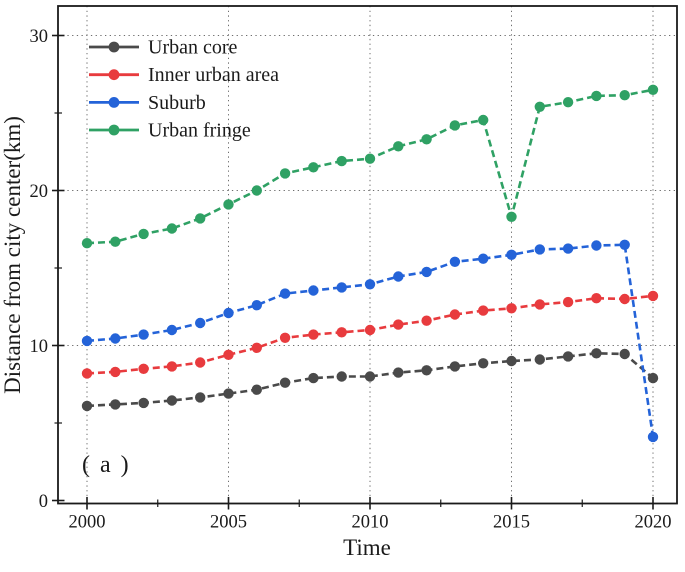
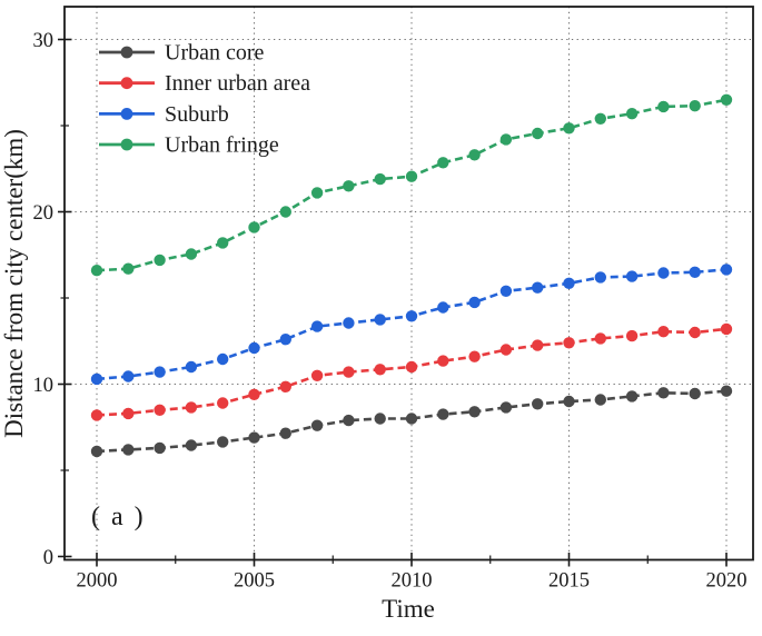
Urban fringe/2015: 18.3 -> 24.9
Urban core/2020: 7.9 -> 9.6
Suburb/2020: 4.1 -> 16.6
